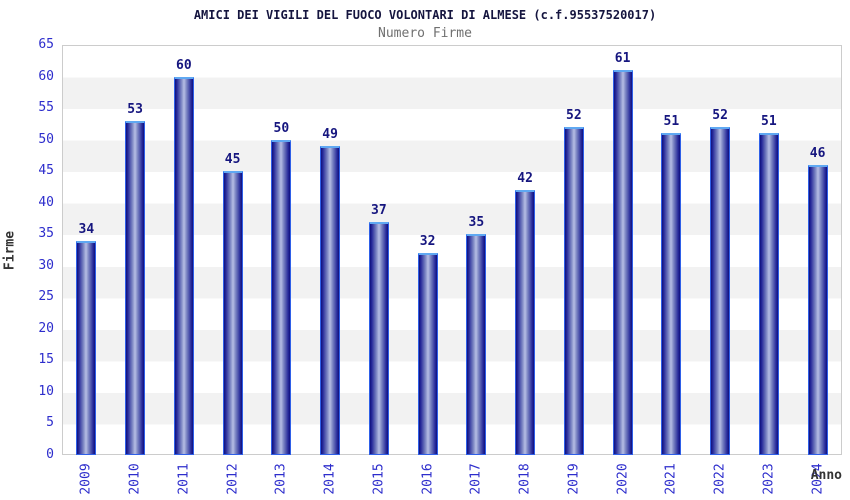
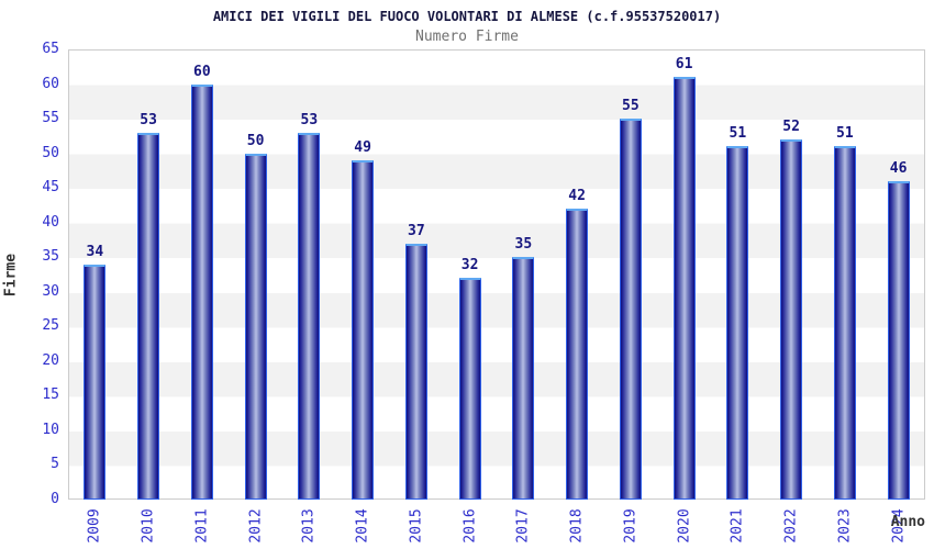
2012: 45 -> 50
2013: 50 -> 53
2019: 52 -> 55
